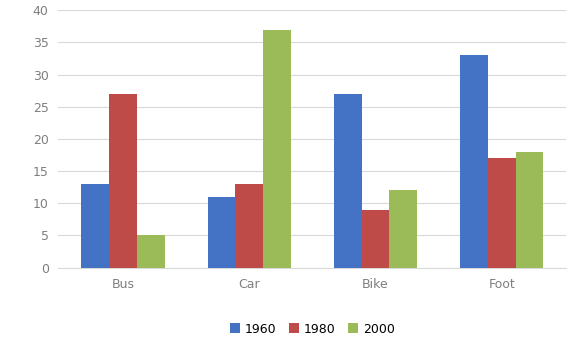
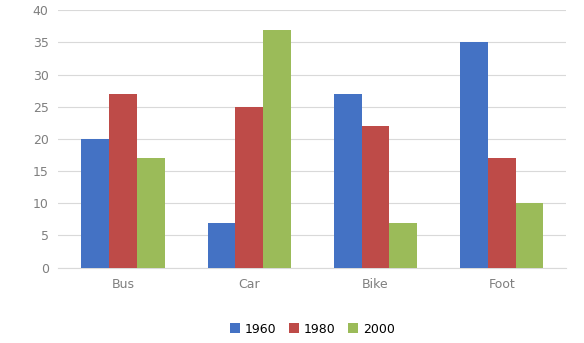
1960/Bus: 13 -> 20
2000/Bus: 5 -> 17
1960/Car: 11 -> 7
1980/Car: 13 -> 25
1980/Bike: 9 -> 22
2000/Bike: 12 -> 7
1960/Foot: 33 -> 35
2000/Foot: 18 -> 10
